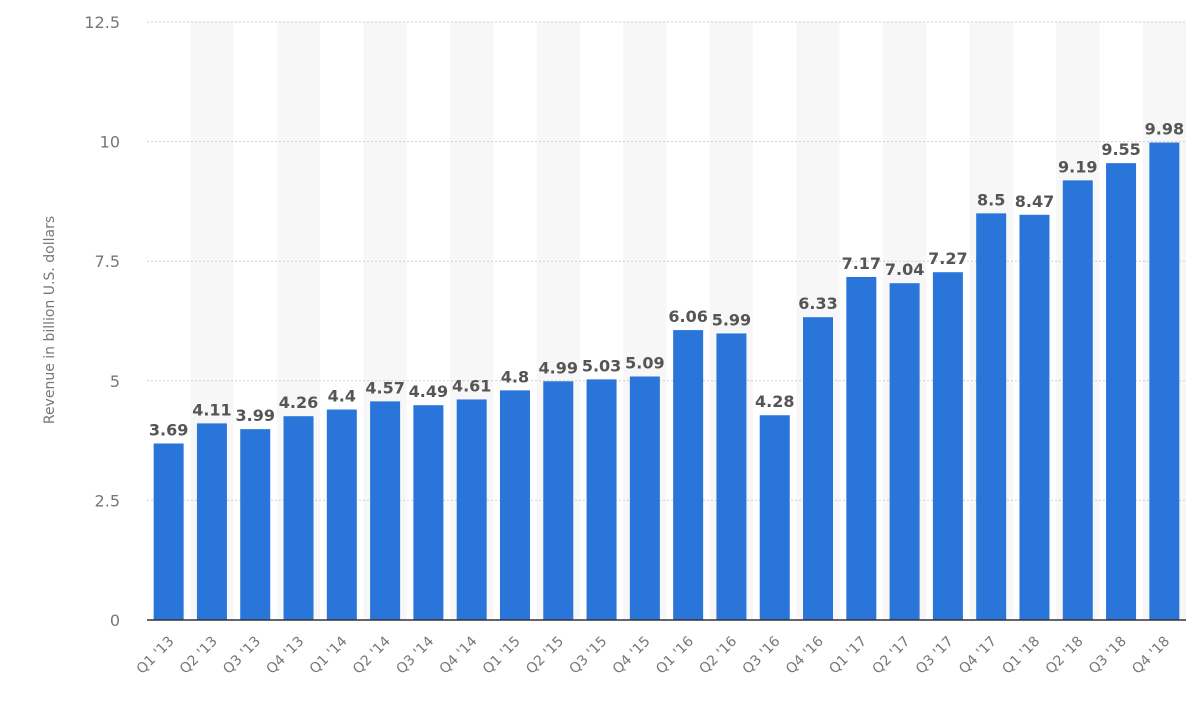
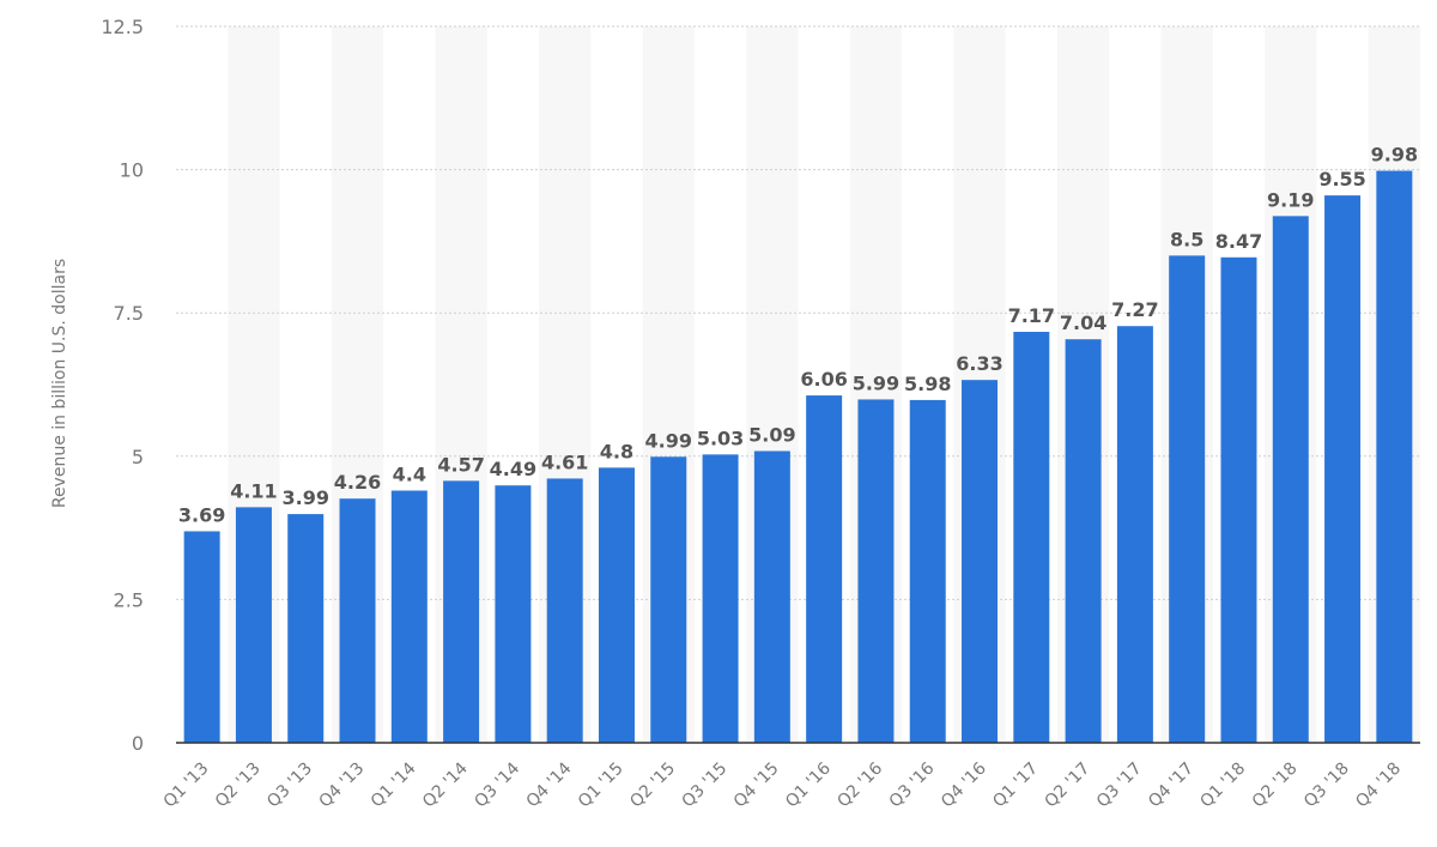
Q3 '16: 4.28 -> 5.98
